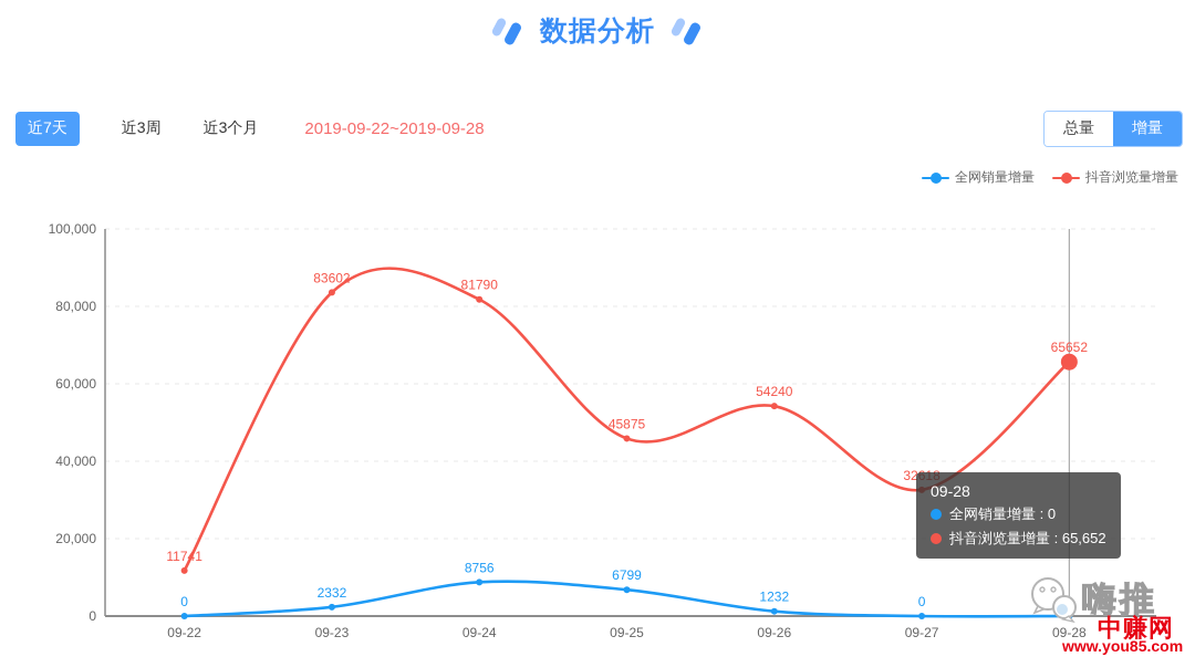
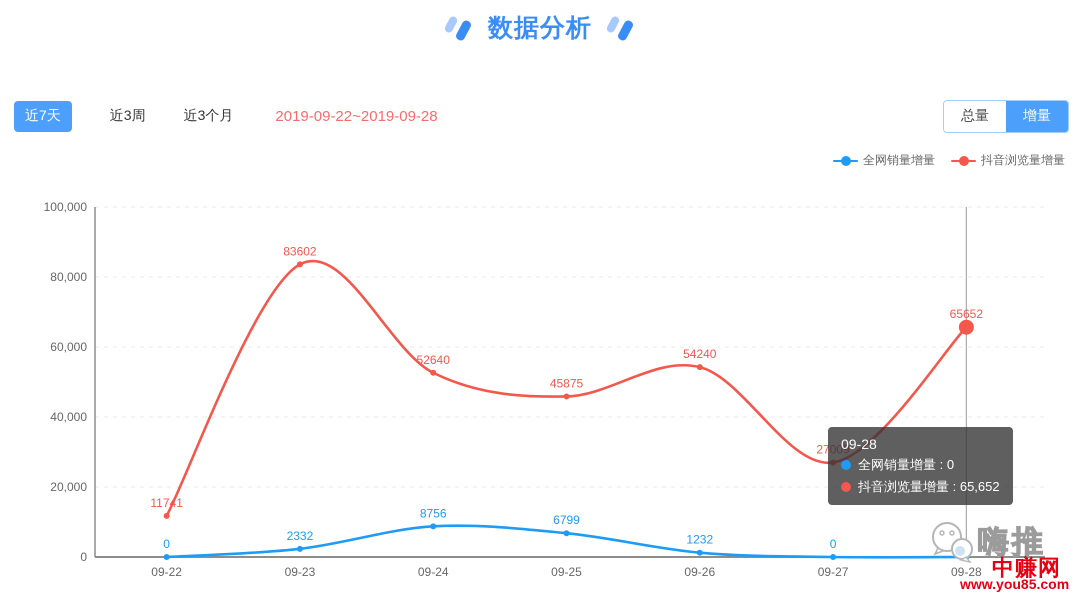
抖音浏览量增量/09-24: 81790 -> 52640
抖音浏览量增量/09-27: 32618 -> 27009
